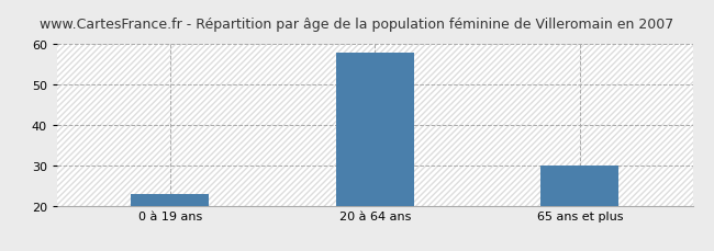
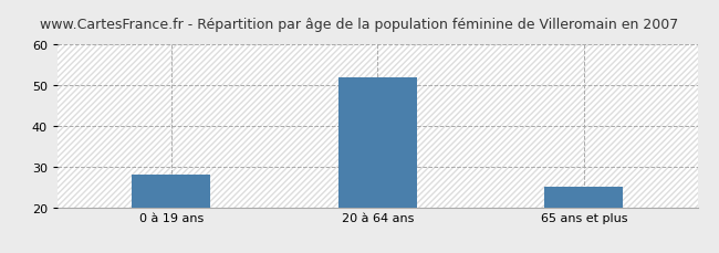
0 à 19 ans: 23 -> 28
20 à 64 ans: 58 -> 52
65 ans et plus: 30 -> 25
